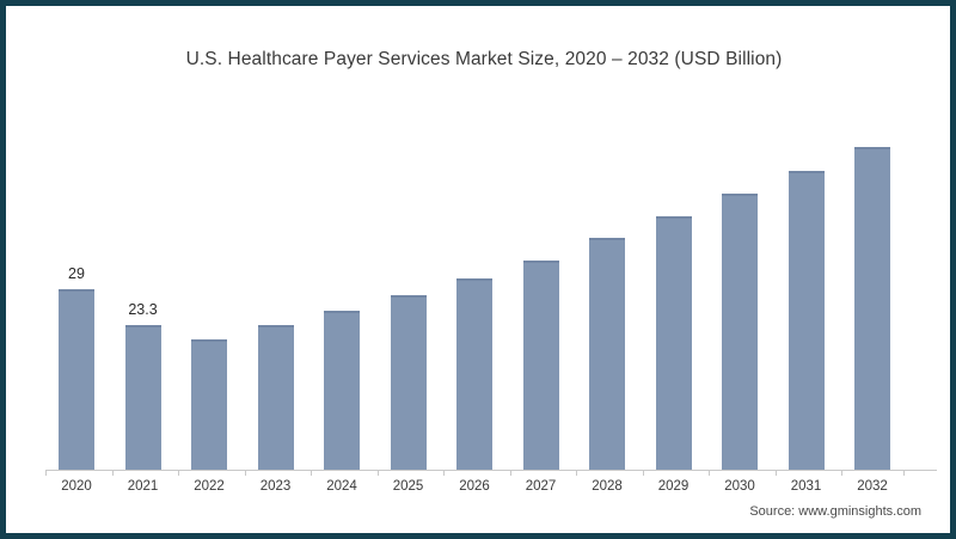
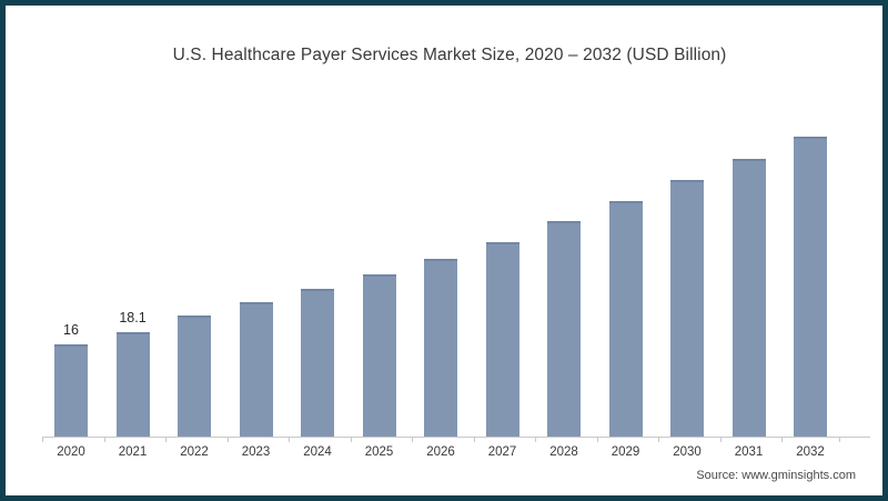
2020: 29 -> 16
2021: 23.3 -> 18.1
